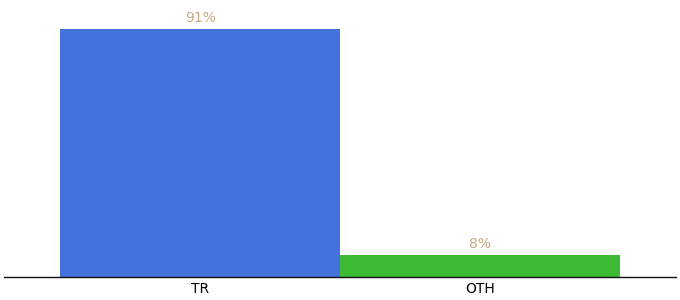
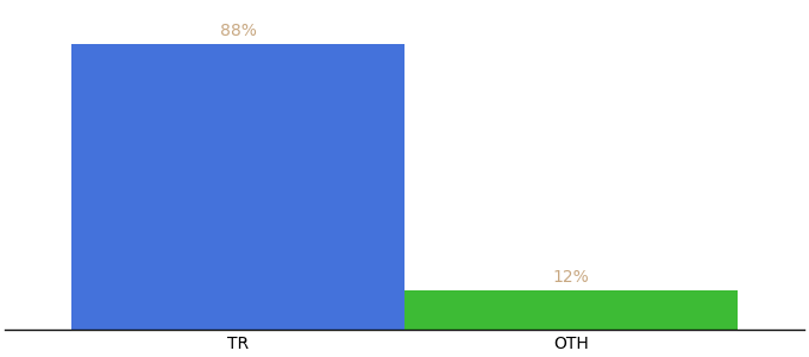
TR: 91% -> 88%
OTH: 8% -> 12%
